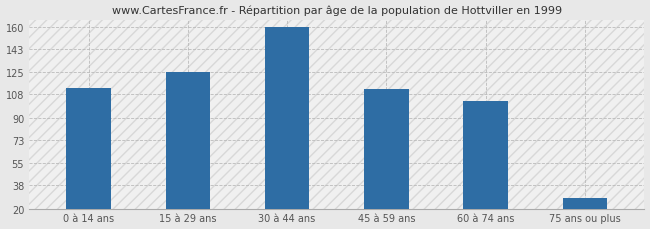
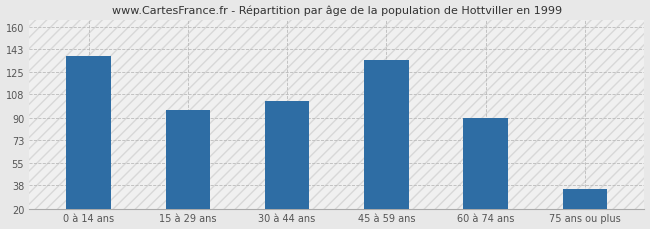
0 à 14 ans: 113 -> 137
15 à 29 ans: 125 -> 96
30 à 44 ans: 160 -> 103
45 à 59 ans: 112 -> 134
60 à 74 ans: 103 -> 90
75 ans ou plus: 28 -> 35
